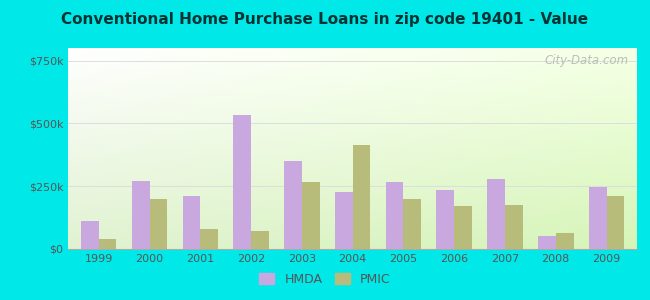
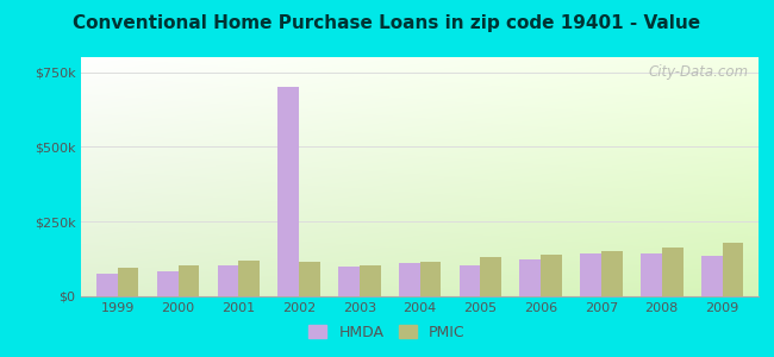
HMDA/1999: $110k -> $75k
PMIC/1999: $40k -> $95k
HMDA/2000: $270k -> $85k
PMIC/2000: $200k -> $105k
HMDA/2001: $210k -> $105k
PMIC/2001: $80k -> $120k
HMDA/2002: $535k -> $700k
PMIC/2002: $70k -> $115k
HMDA/2003: $350k -> $100k
PMIC/2003: $265k -> $105k
HMDA/2004: $225k -> $110k
PMIC/2004: $415k -> $115k
HMDA/2005: $265k -> $105k
PMIC/2005: $200k -> $130k
HMDA/2006: $235k -> $125k
PMIC/2006: $170k -> $140k
HMDA/2007: $280k -> $145k
PMIC/2007: $175k -> $150k
HMDA/2008: $50k -> $145k
PMIC/2008: $65k -> $165k
HMDA/2009: $245k -> $135k
PMIC/2009: $210k -> $180k
